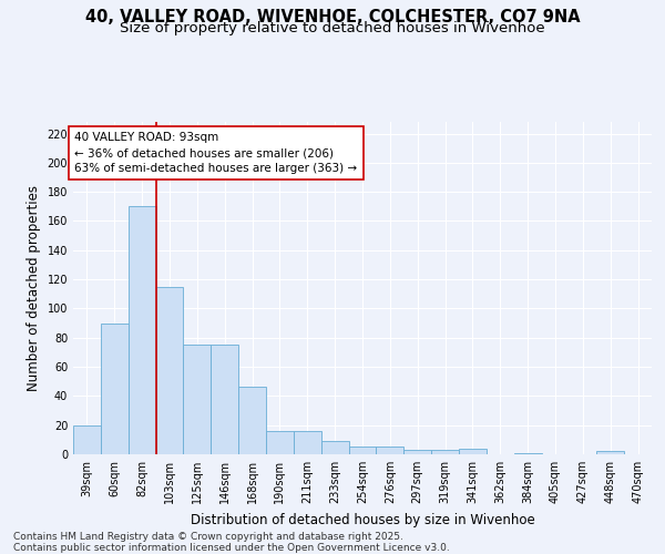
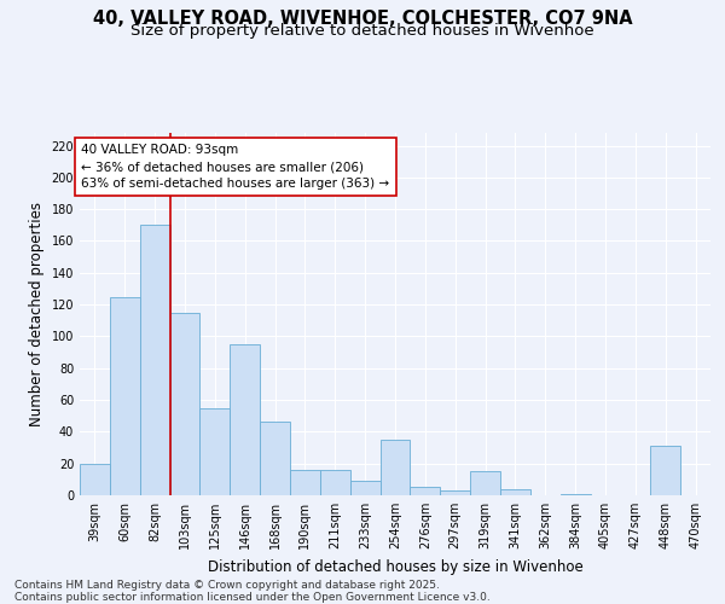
60sqm: 90 -> 125
125sqm: 75 -> 55
146sqm: 75 -> 95
254sqm: 5 -> 35
319sqm: 3 -> 15
448sqm: 2 -> 31
